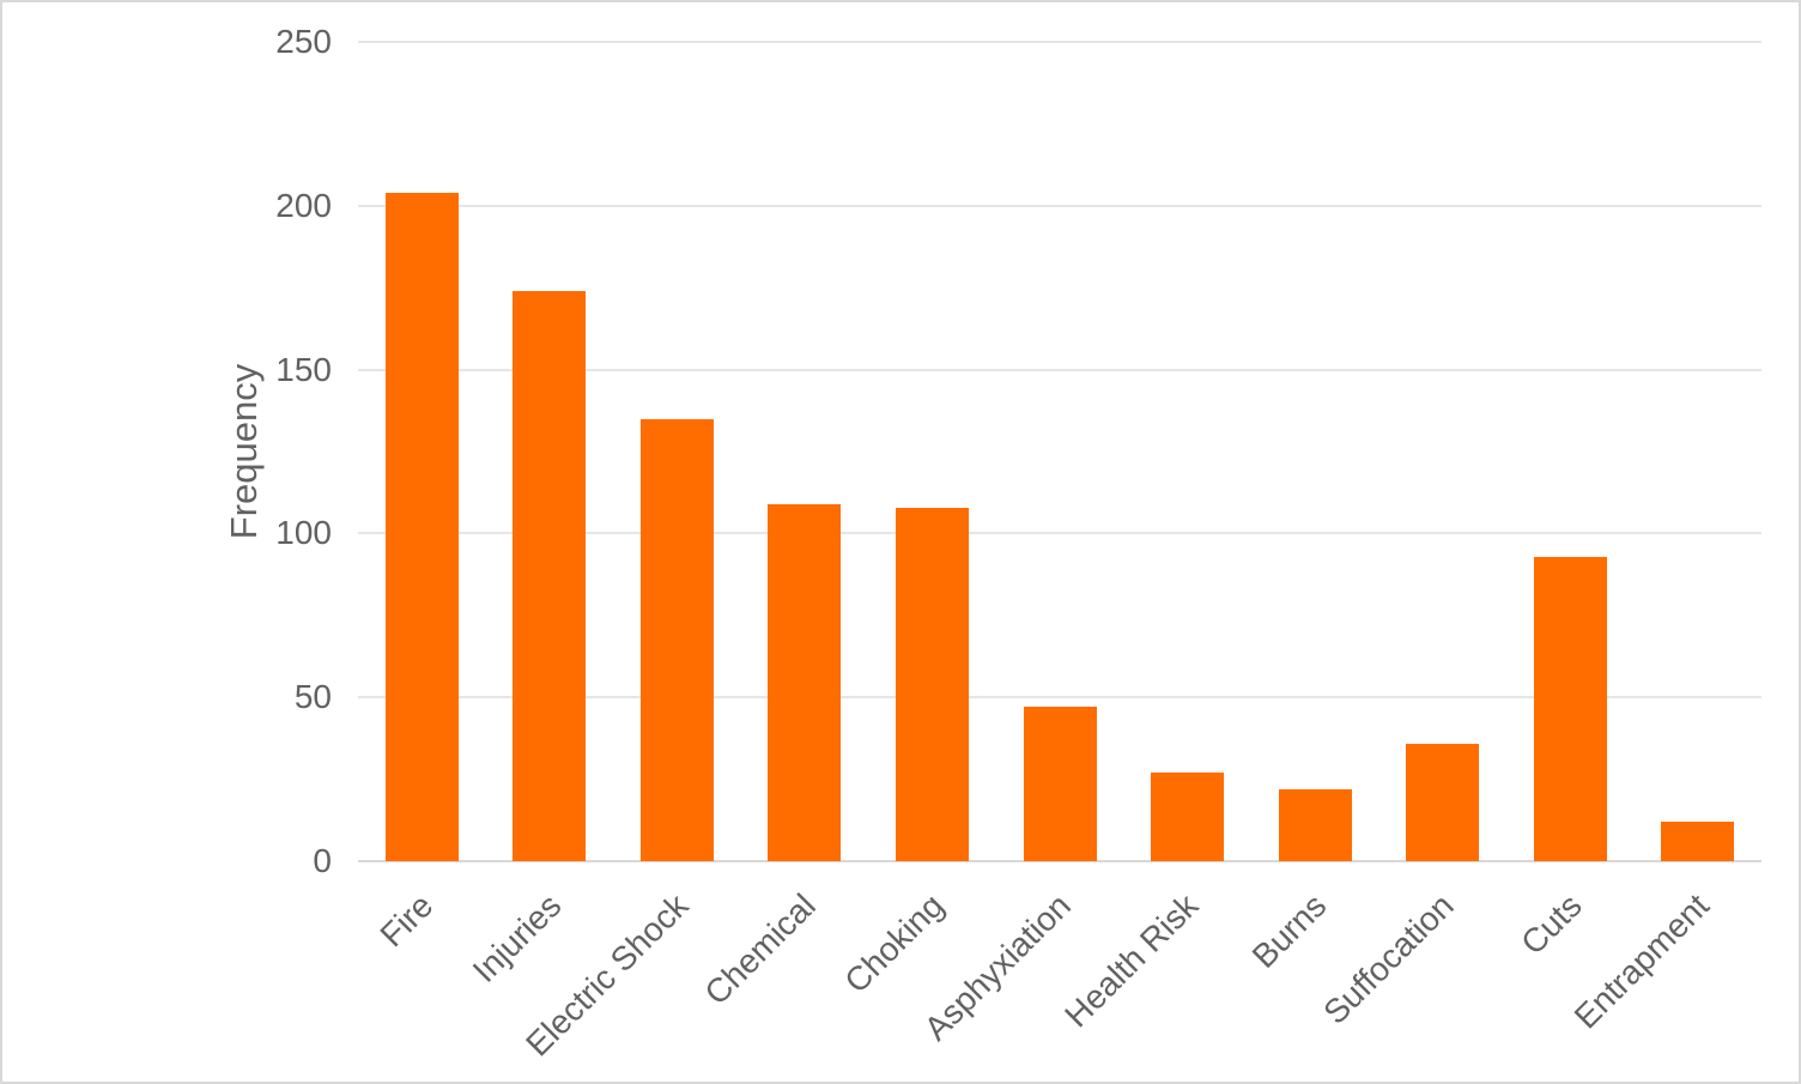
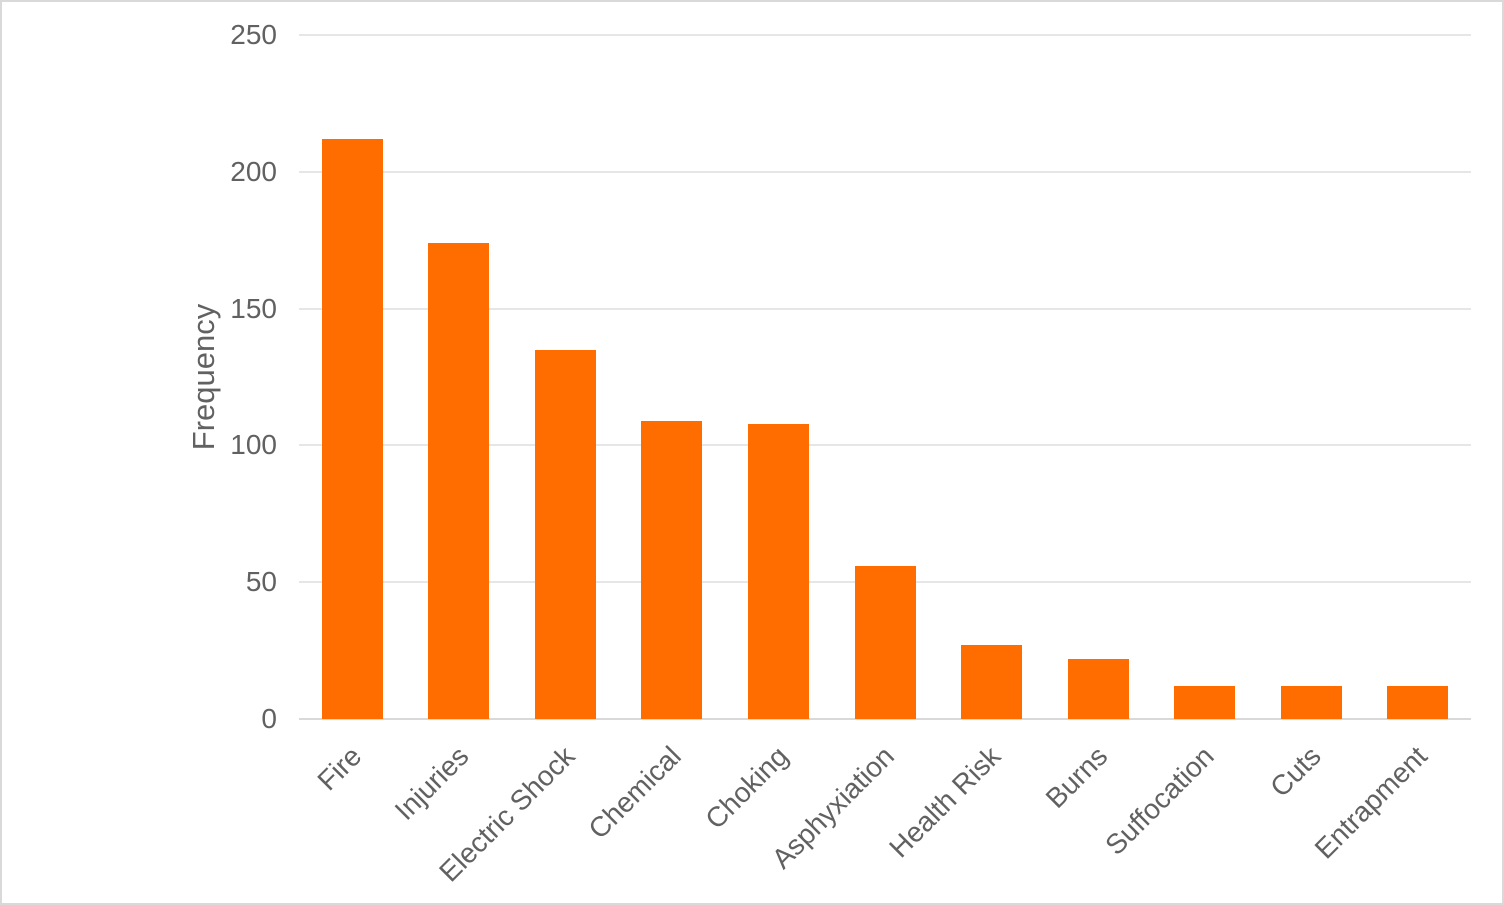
Fire: 204 -> 212
Asphyxiation: 47 -> 56
Suffocation: 36 -> 12
Cuts: 93 -> 12
